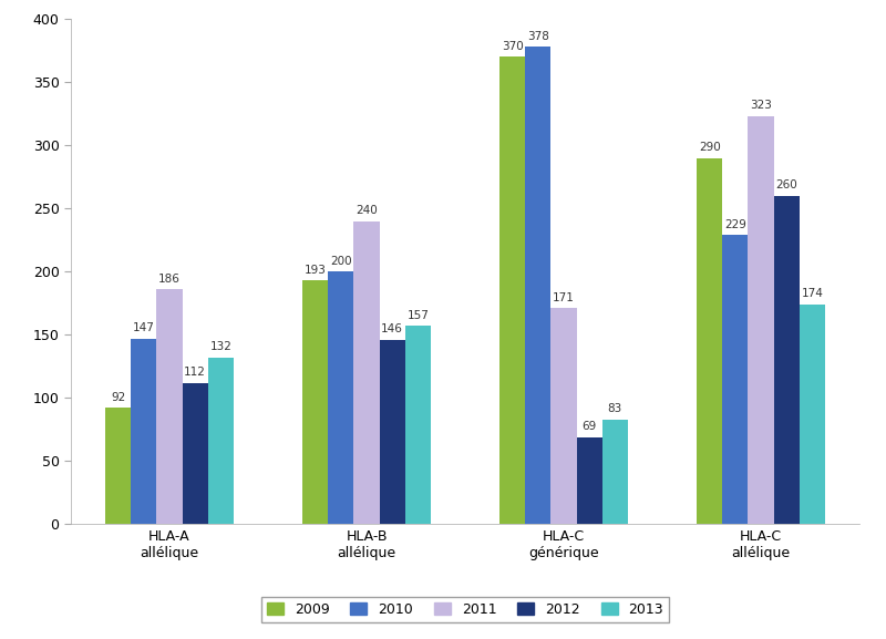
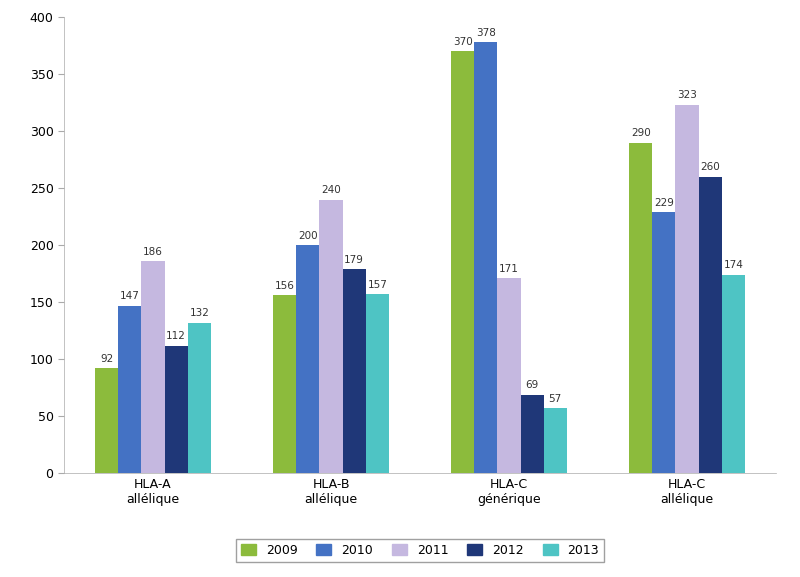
2009/HLA-B allélique: 193 -> 156
2012/HLA-B allélique: 146 -> 179
2013/HLA-C générique: 83 -> 57
